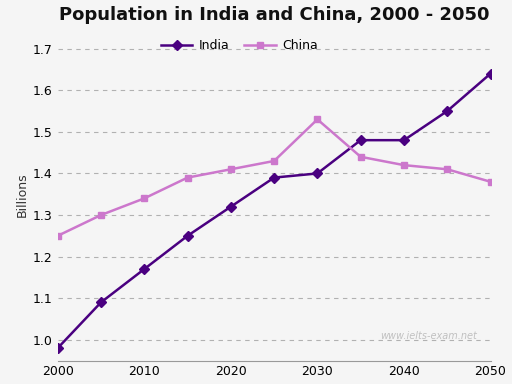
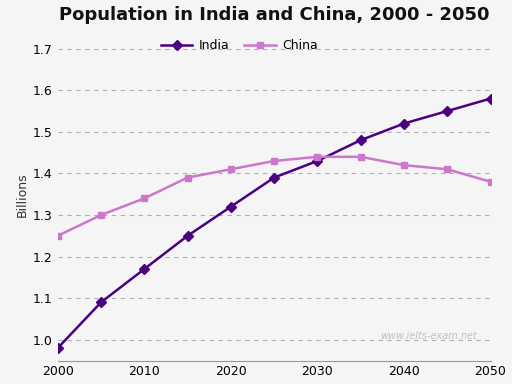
India/2030: 1.40 -> 1.43
China/2030: 1.53 -> 1.44
India/2040: 1.48 -> 1.52
India/2050: 1.64 -> 1.58
